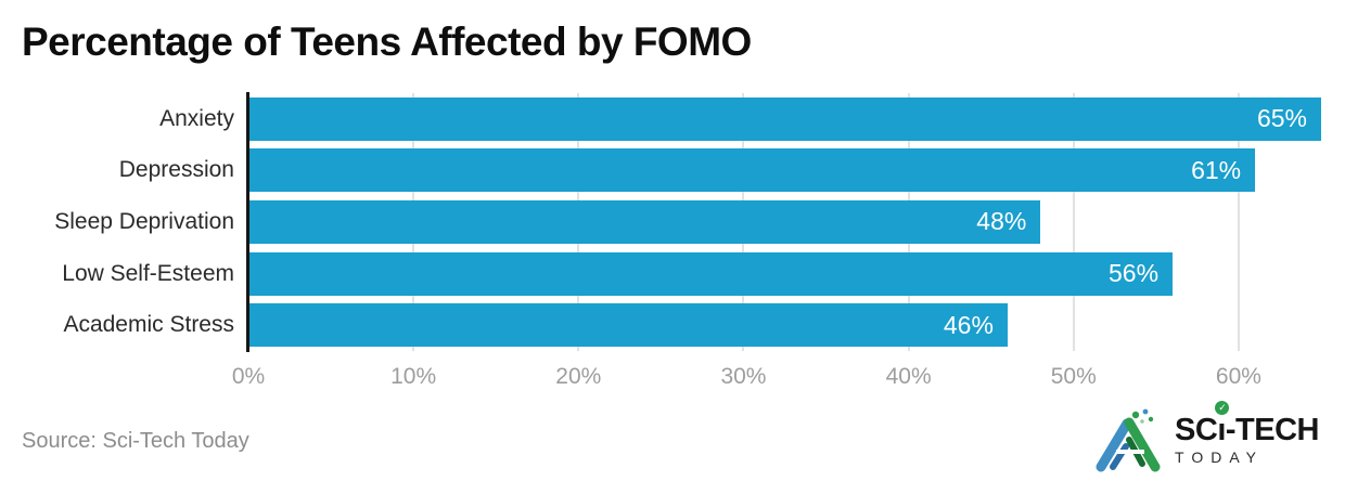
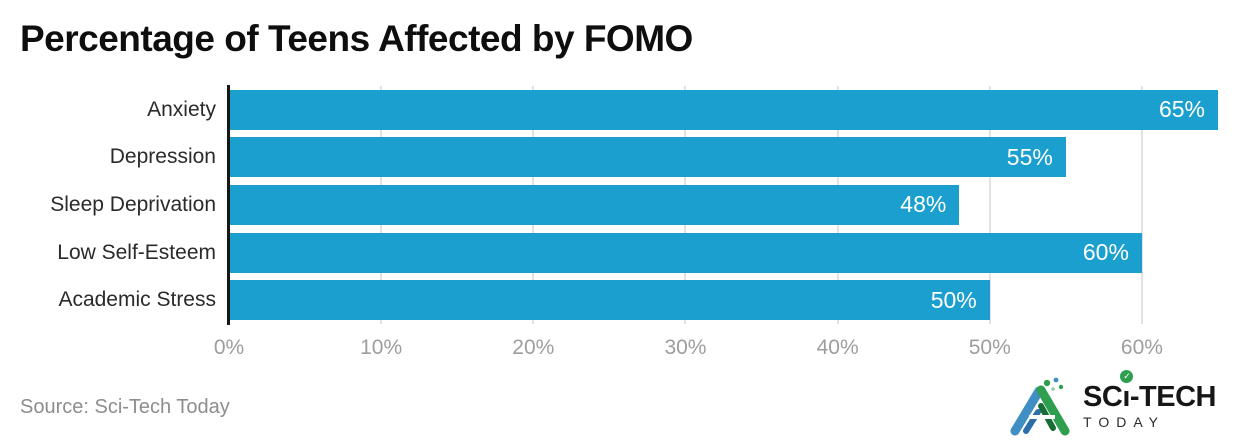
Depression: 61% -> 55%
Low Self-Esteem: 56% -> 60%
Academic Stress: 46% -> 50%
